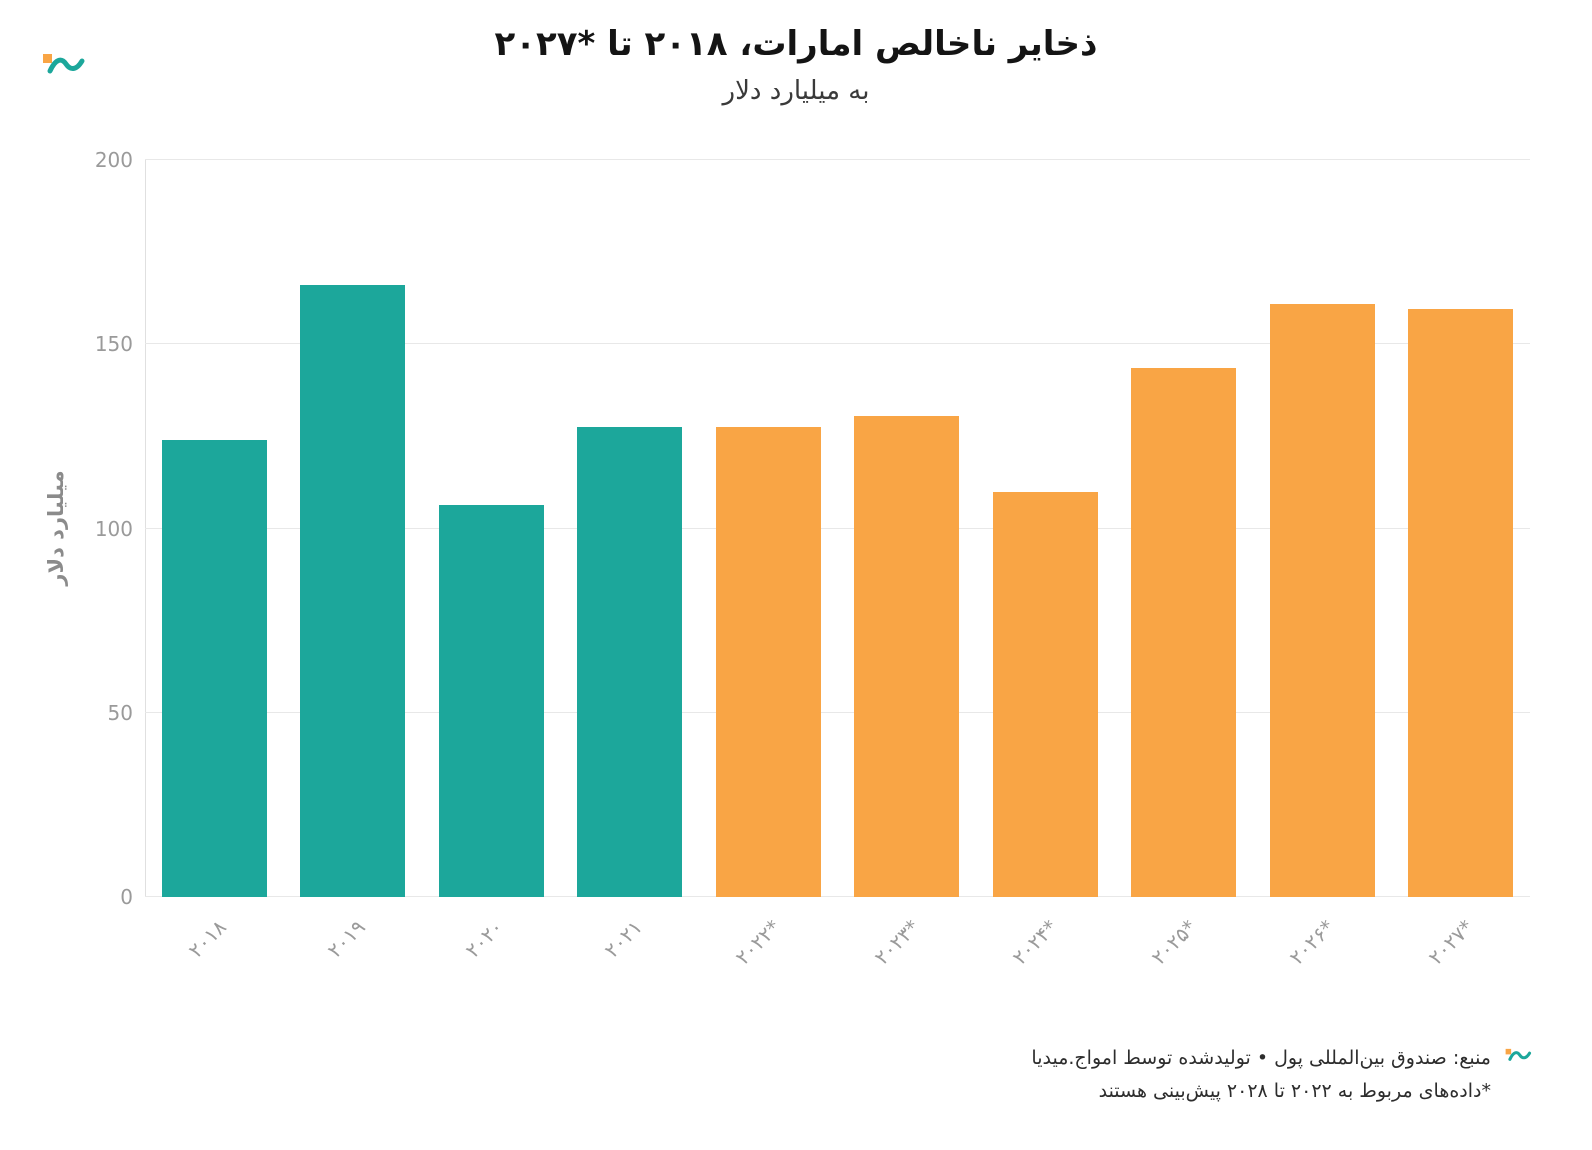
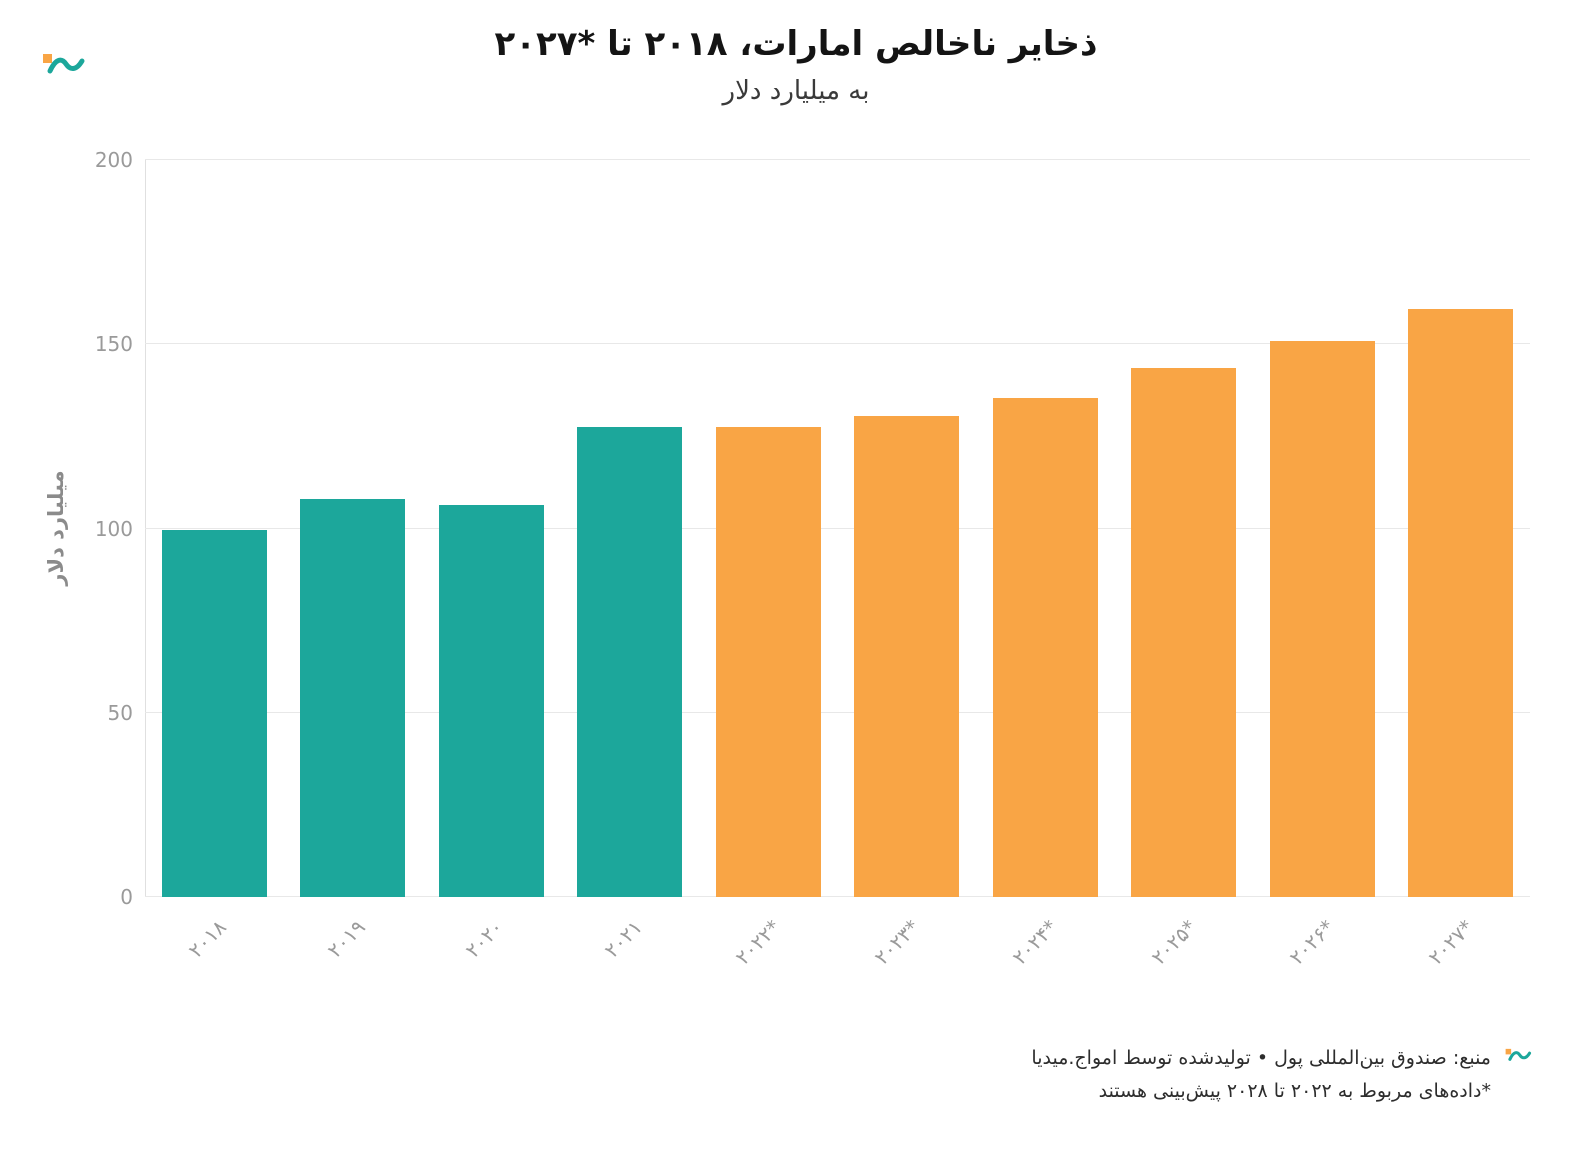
۲۰۱۸: 124 -> 100
۲۰۱۹: 166 -> 108
۲۰۲۴*: 110 -> 136
۲۰۲۶*: 161 -> 151
